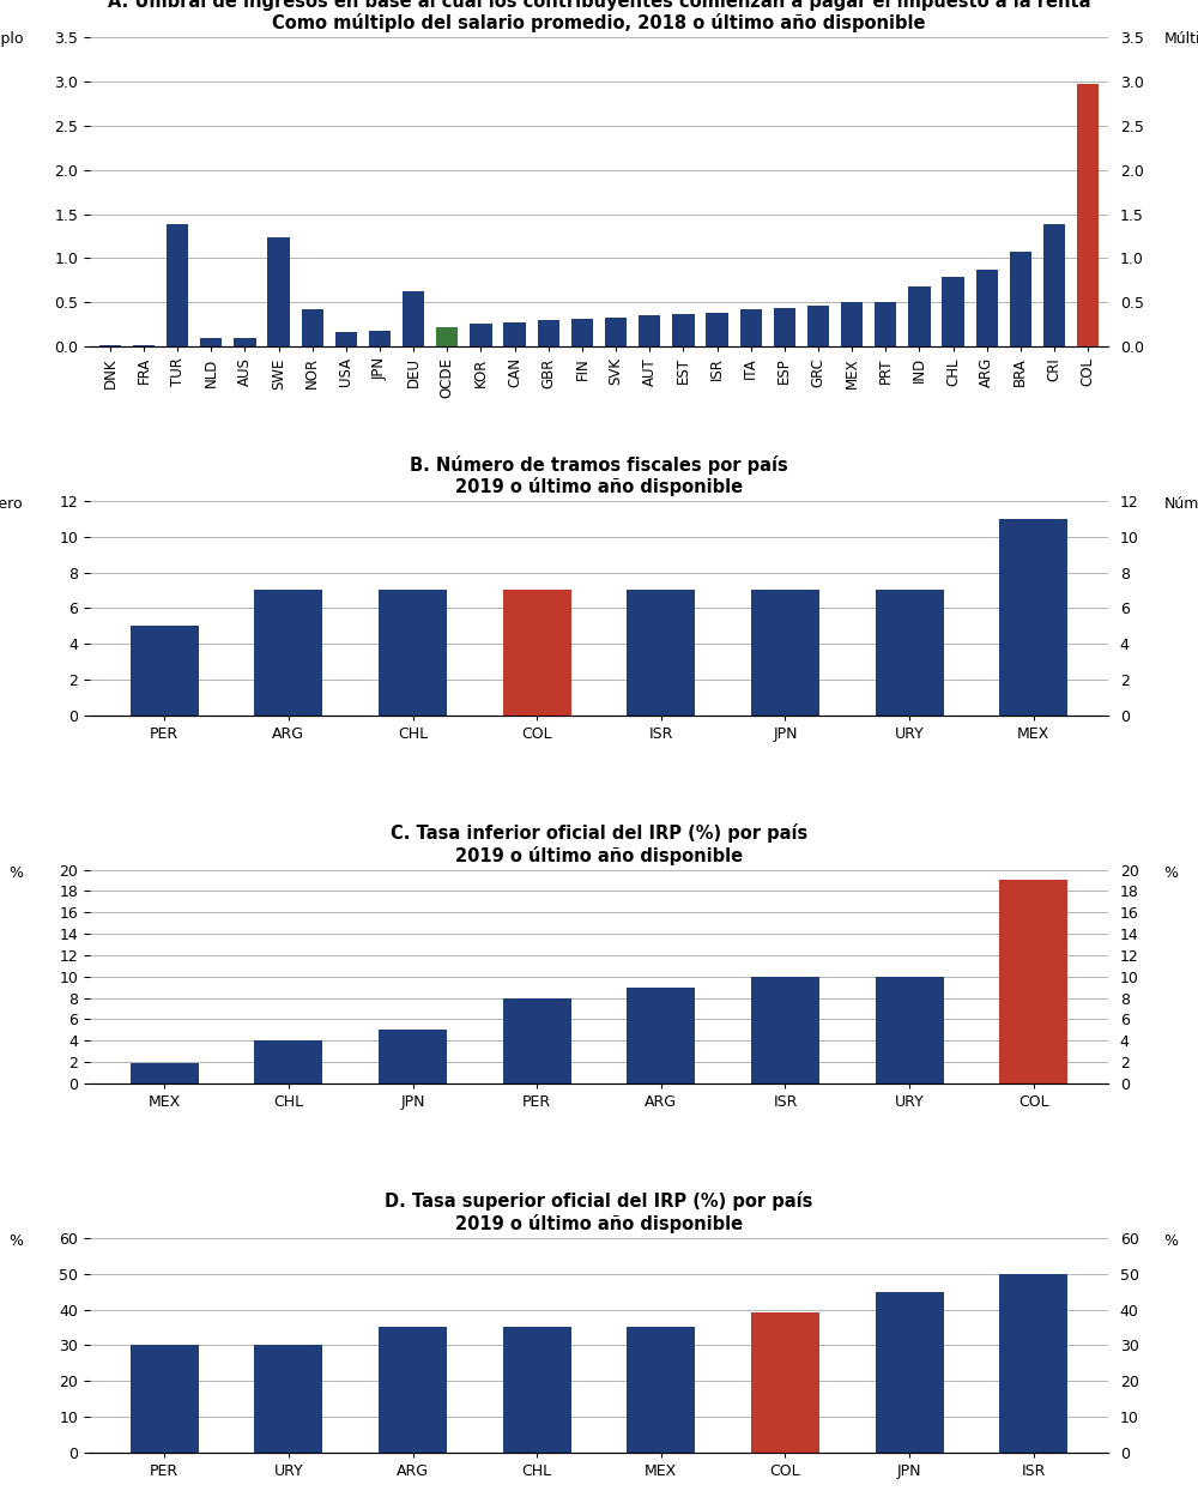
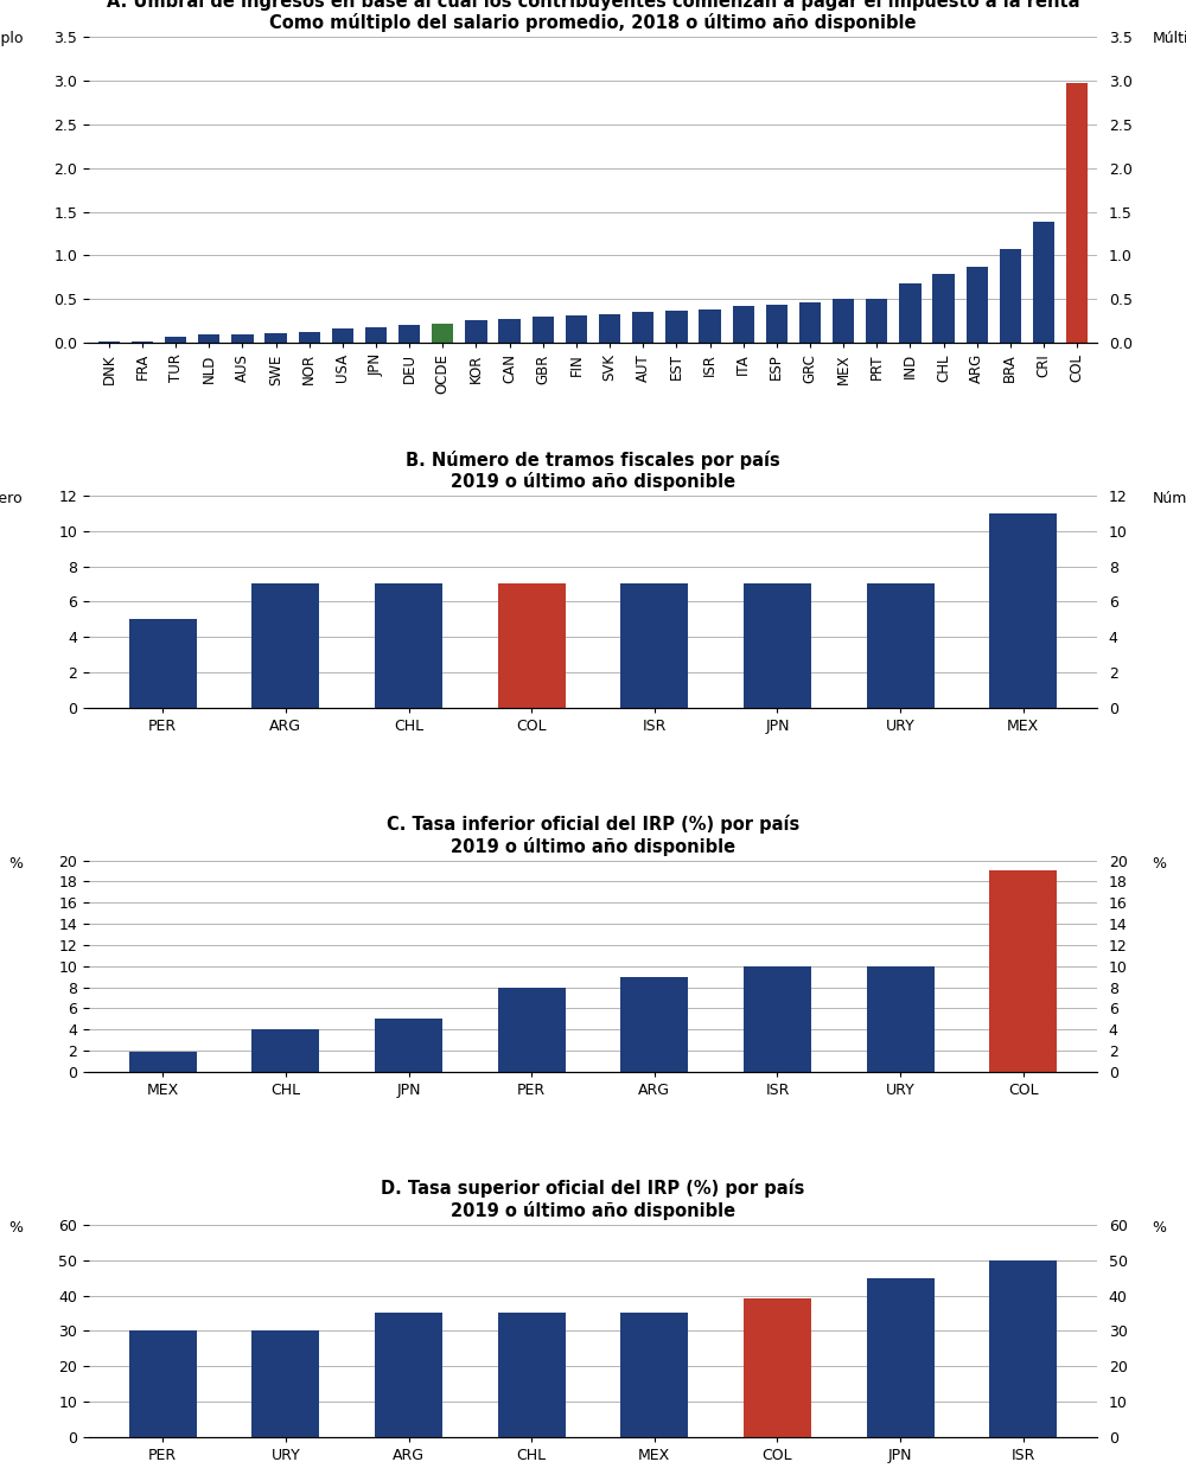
TUR: 1.38 -> 0.07
SWE: 1.24 -> 0.11
NOR: 0.42 -> 0.13
DEU: 0.62 -> 0.20
